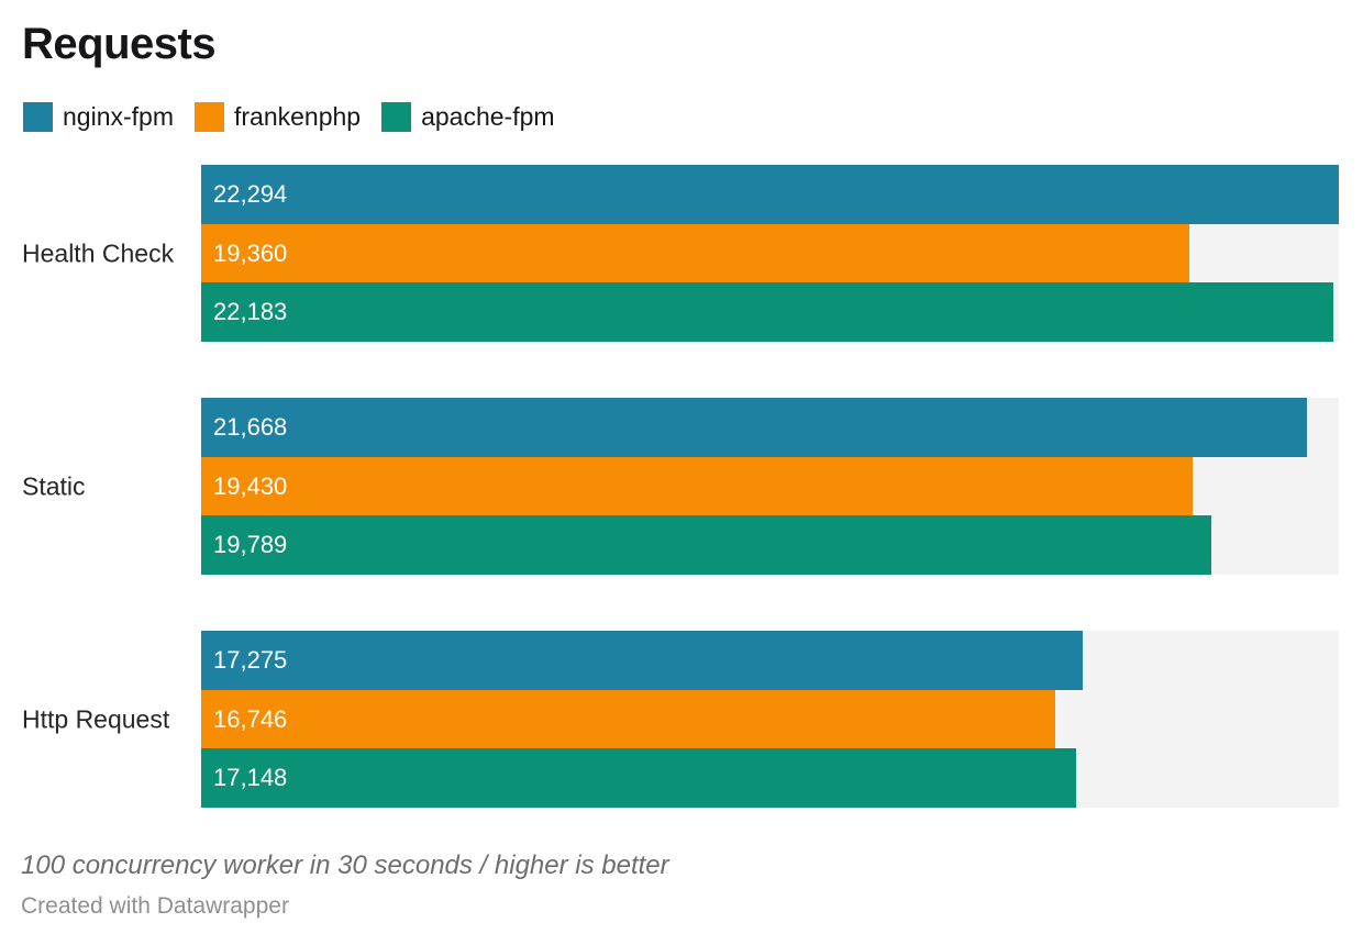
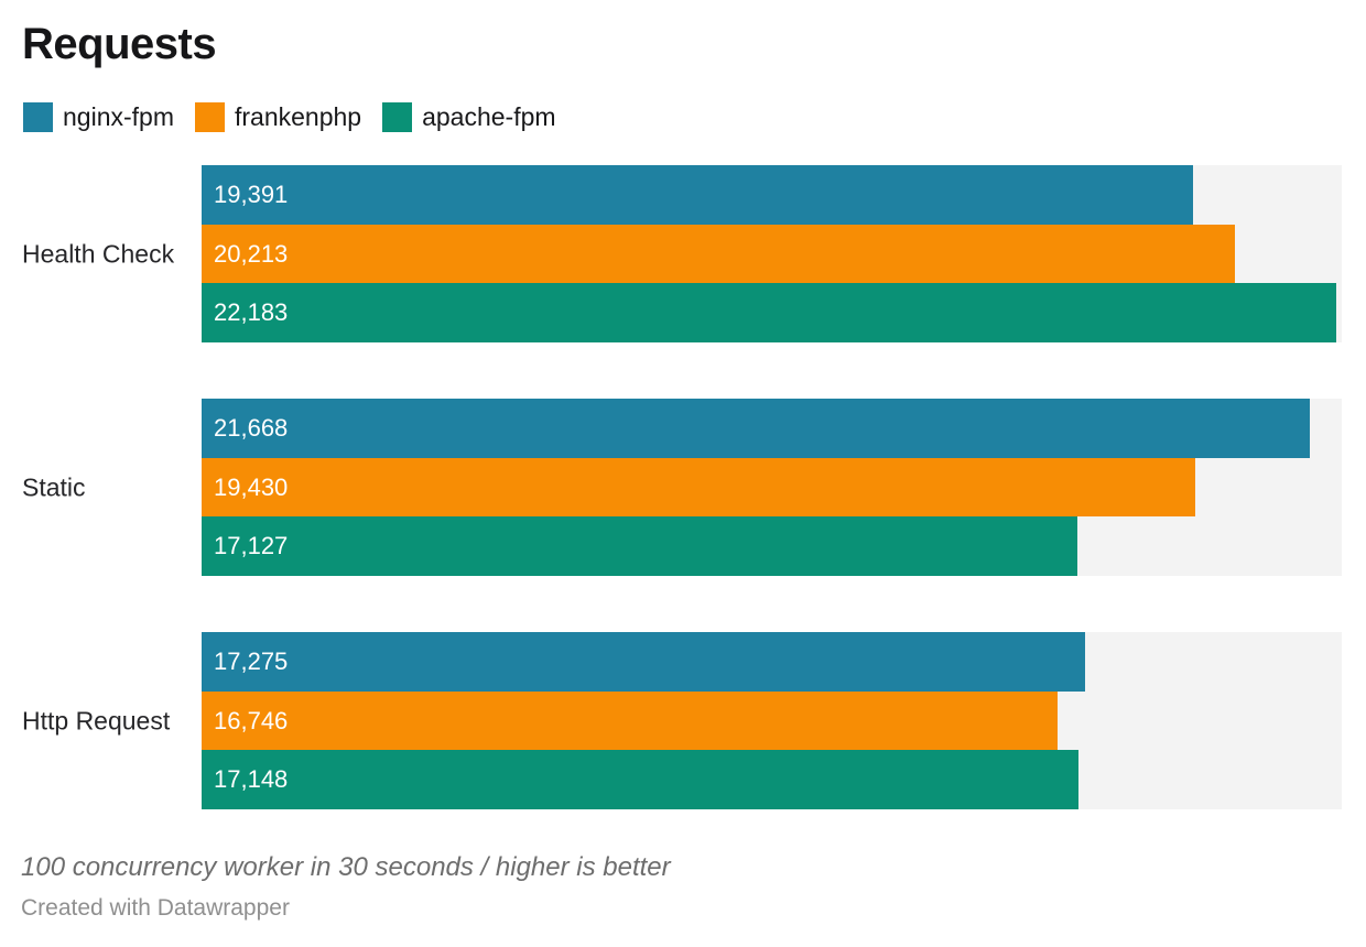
nginx-fpm/Health Check: 22,294 -> 19,391
frankenphp/Health Check: 19,360 -> 20,213
apache-fpm/Static: 19,789 -> 17,127
